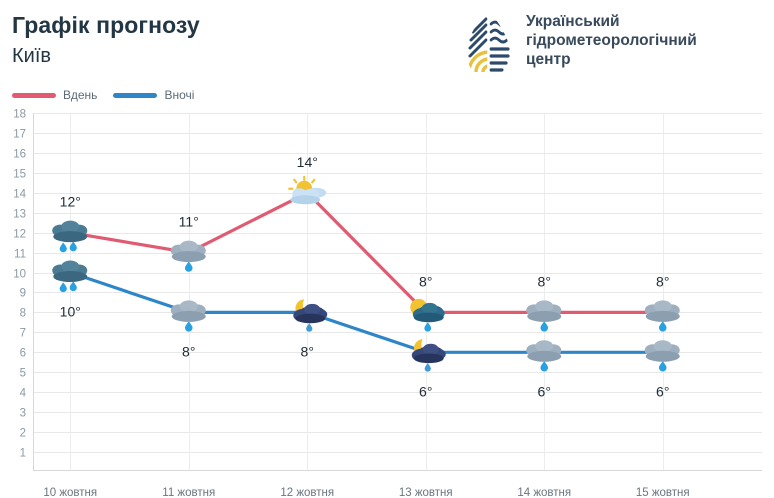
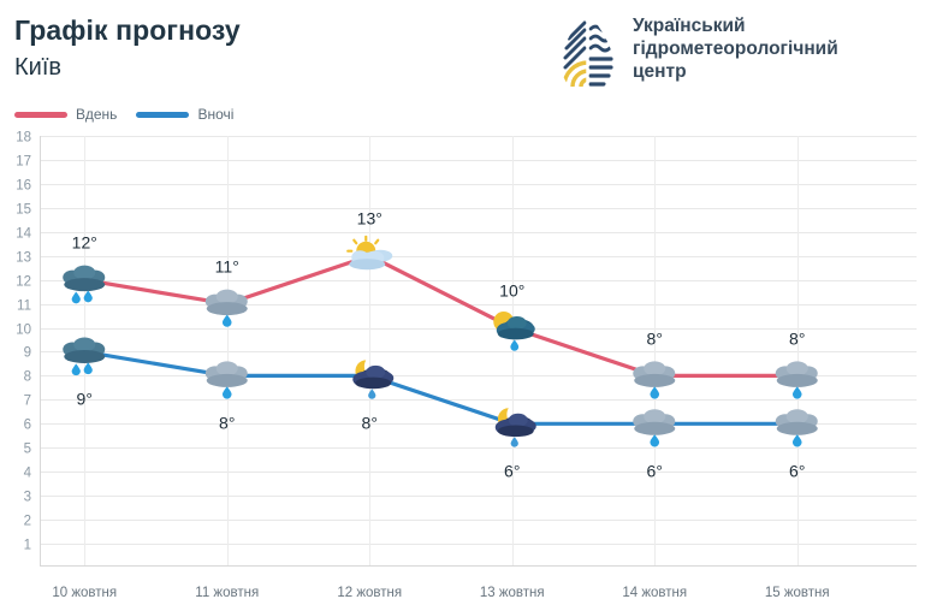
Вночі/10 жовтня: 10° -> 9°
Вдень/12 жовтня: 14° -> 13°
Вдень/13 жовтня: 8° -> 10°
